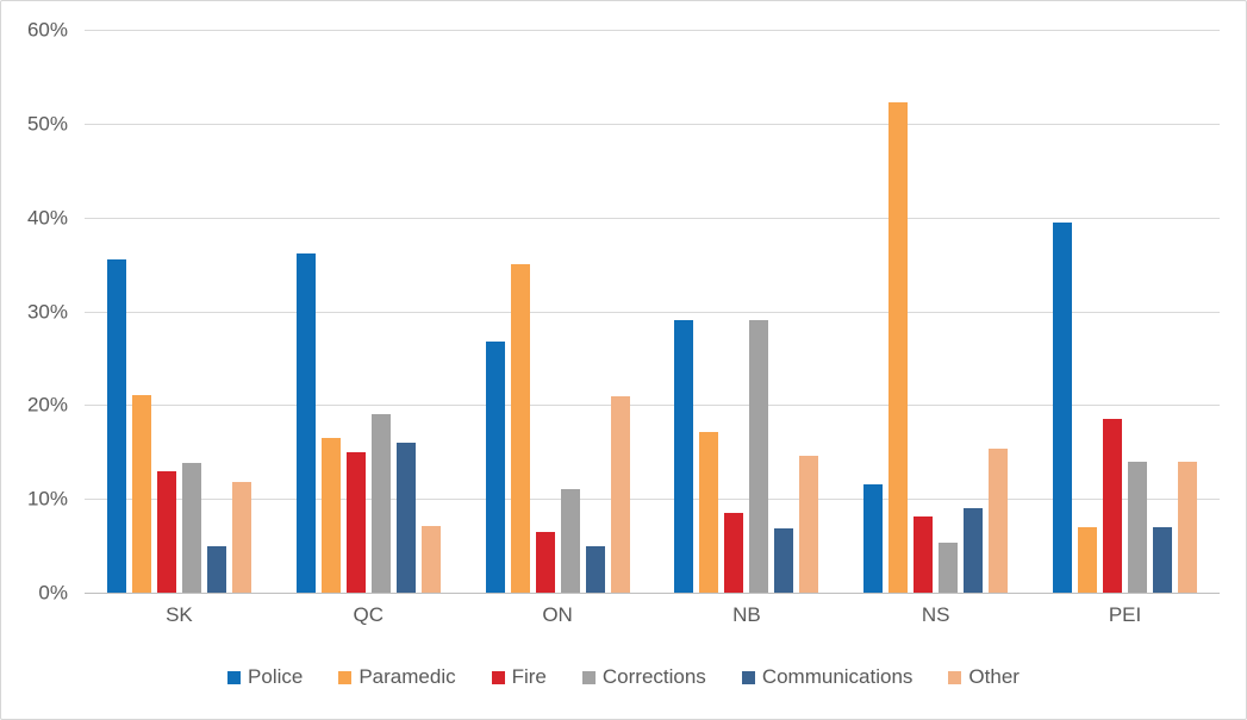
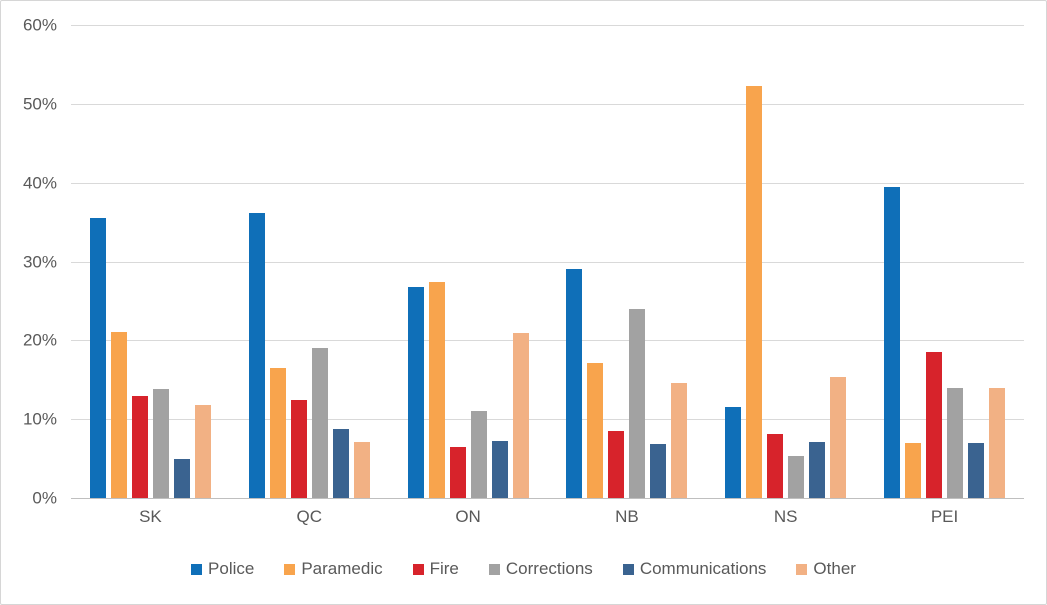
Fire/QC: 15% -> 12%
Communications/QC: 16% -> 9%
Paramedic/ON: 35% -> 27%
Communications/ON: 5% -> 7%
Corrections/NB: 29% -> 24%
Communications/NS: 9% -> 7%
